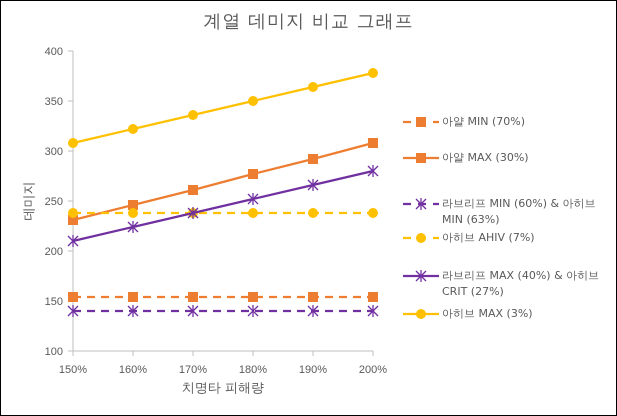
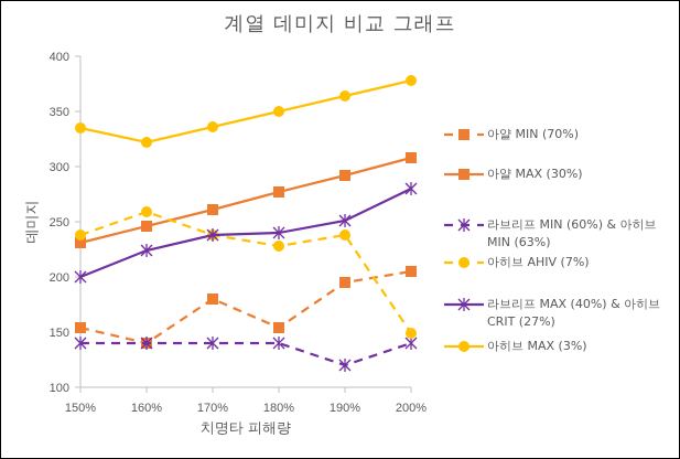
라브리프 MAX (40%) & 아히브 CRIT (27%)/150%: 210 -> 200
아히브 MAX (3%)/150%: 308 -> 335
아얄 MIN (70%)/160%: 154 -> 140
아히브 AHIV (7%)/160%: 238 -> 259
아얄 MIN (70%)/170%: 154 -> 180
아히브 AHIV (7%)/180%: 238 -> 228
라브리프 MAX (40%) & 아히브 CRIT (27%)/180%: 252 -> 240
아얄 MIN (70%)/190%: 154 -> 195
라브리프 MIN (60%) & 아히브 MIN (63%)/190%: 140 -> 120
라브리프 MAX (40%) & 아히브 CRIT (27%)/190%: 266 -> 251
아얄 MIN (70%)/200%: 154 -> 205
아히브 AHIV (7%)/200%: 238 -> 149
